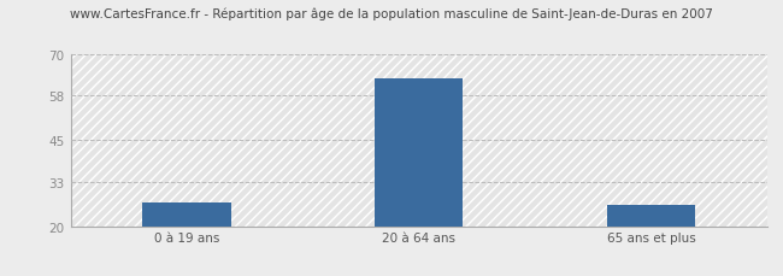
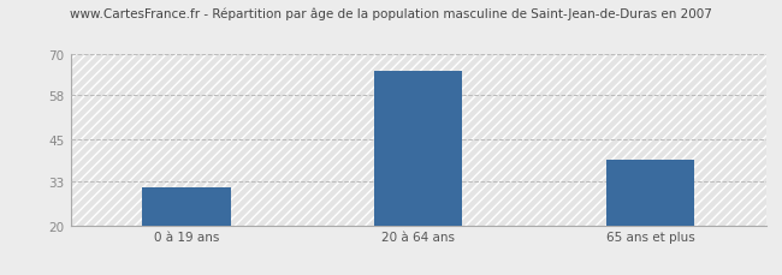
0 à 19 ans: 27 -> 31
20 à 64 ans: 63 -> 65
65 ans et plus: 26 -> 39
